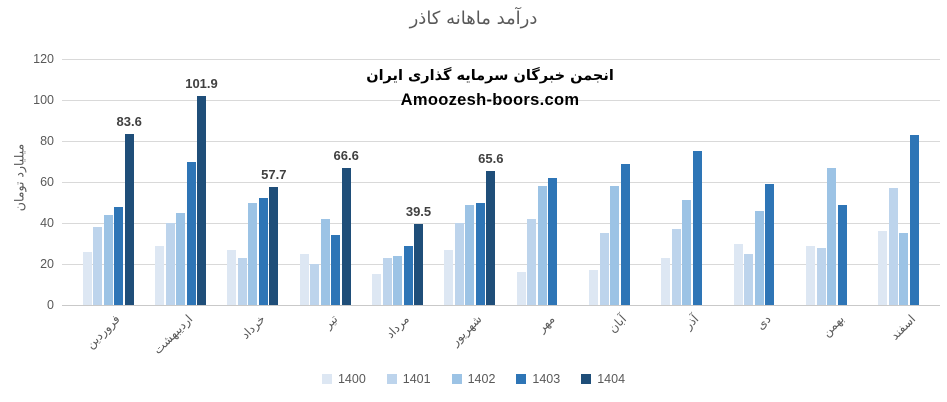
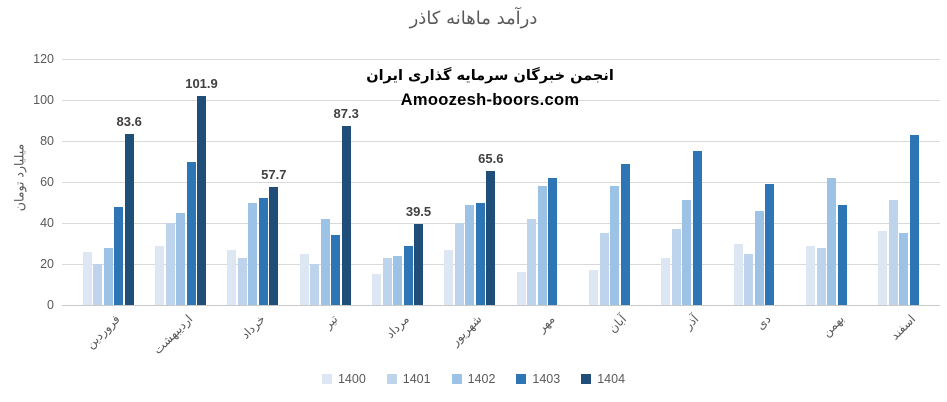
1401/فروردین: 38 -> 20
1402/فروردین: 44 -> 28
1404/تیر: 66.6 -> 87.3
1402/بهمن: 67 -> 62
1401/اسفند: 57 -> 51
